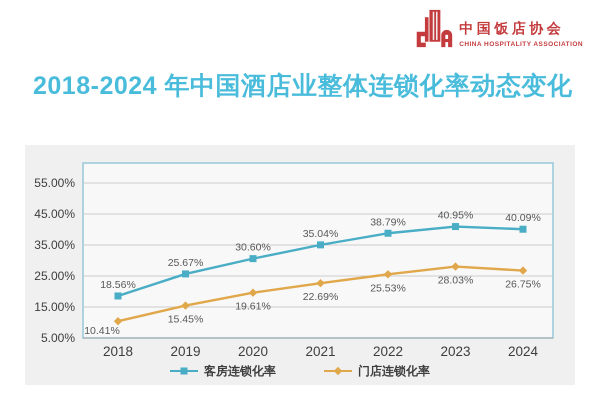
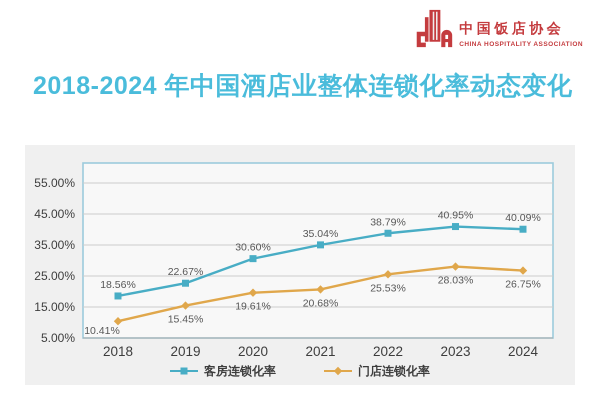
客房连锁化率/2019: 25.67% -> 22.67%
门店连锁化率/2021: 22.69% -> 20.68%
